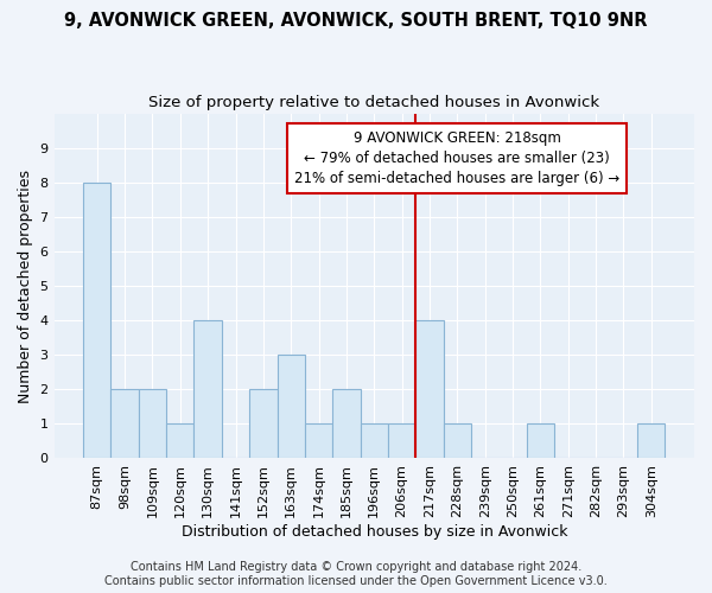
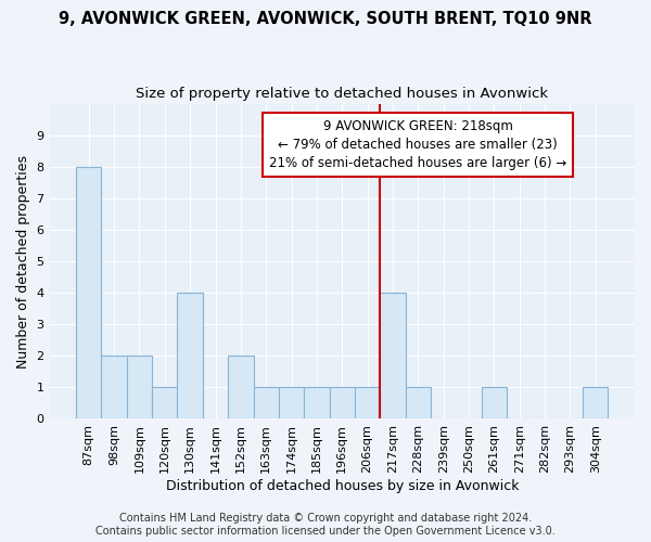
163sqm: 3 -> 1
185sqm: 2 -> 1
